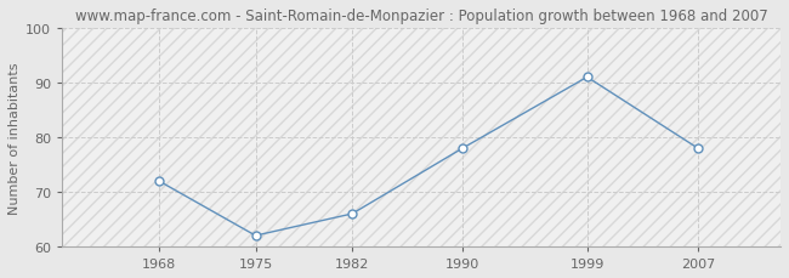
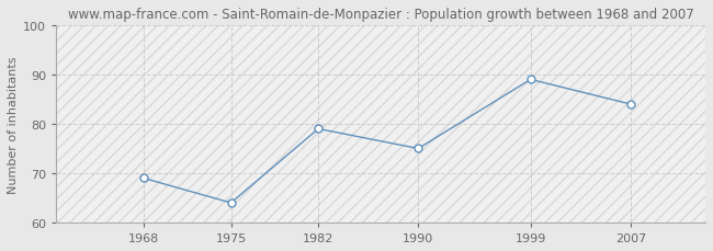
1968: 72 -> 69
1975: 62 -> 64
1982: 66 -> 79
1990: 78 -> 75
1999: 91 -> 89
2007: 78 -> 84
